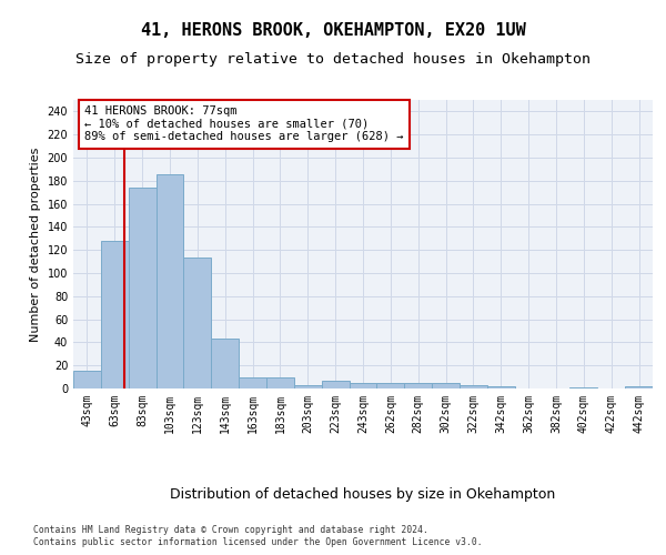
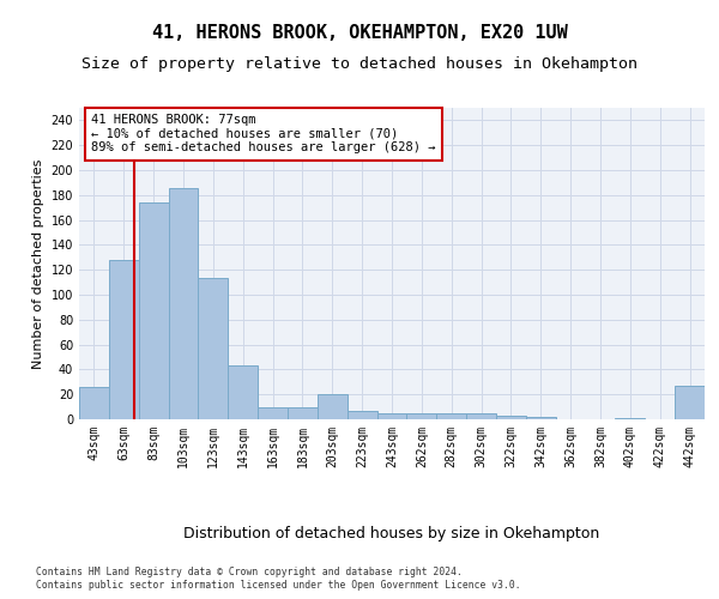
43sqm: 15 -> 26
203sqm: 3 -> 20
442sqm: 2 -> 27
